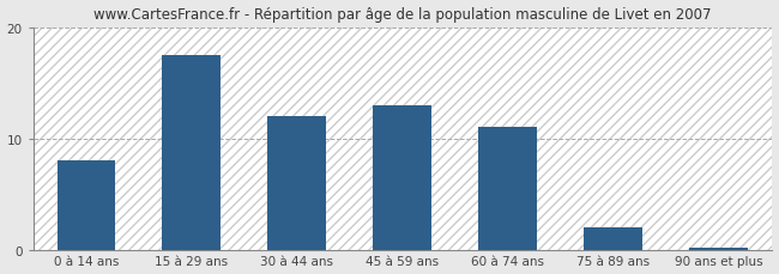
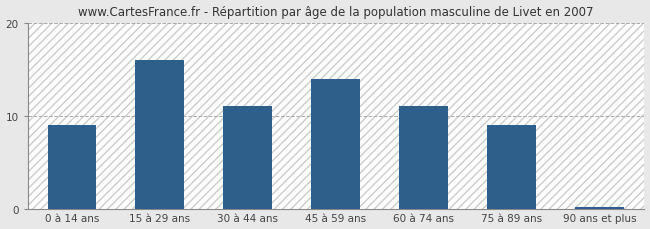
0 à 14 ans: 8.0 -> 9.0
15 à 29 ans: 17.5 -> 16.0
30 à 44 ans: 12.0 -> 11.0
45 à 59 ans: 13.0 -> 14.0
75 à 89 ans: 2.0 -> 9.0
